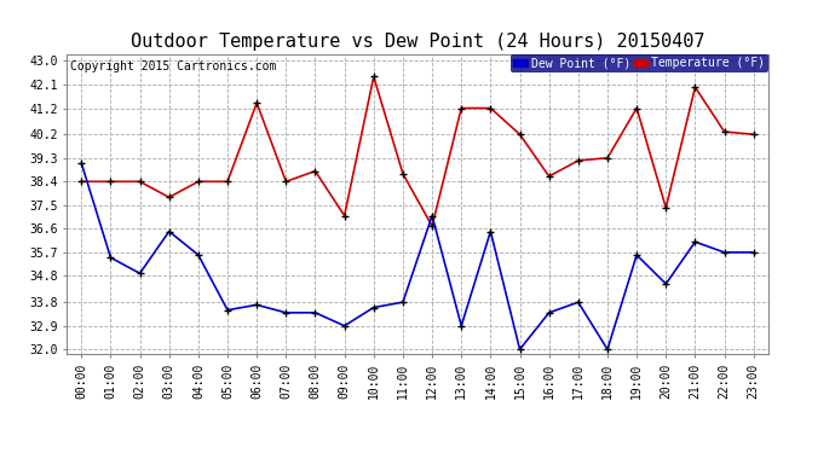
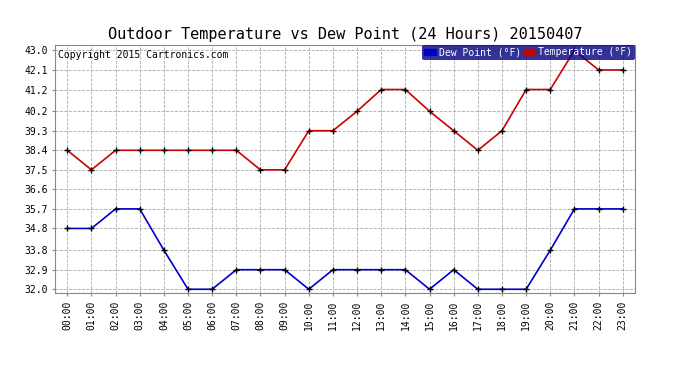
Dew Point (°F)/00:00: 39.1 -> 34.8
Temperature (°F)/01:00: 38.4 -> 37.5
Dew Point (°F)/01:00: 35.5 -> 34.8
Dew Point (°F)/02:00: 34.9 -> 35.7
Temperature (°F)/03:00: 37.8 -> 38.4
Dew Point (°F)/03:00: 36.5 -> 35.7
Dew Point (°F)/04:00: 35.6 -> 33.8
Dew Point (°F)/05:00: 33.5 -> 32.0
Temperature (°F)/06:00: 41.4 -> 38.4
Dew Point (°F)/06:00: 33.7 -> 32.0
Dew Point (°F)/07:00: 33.4 -> 32.9
Temperature (°F)/08:00: 38.8 -> 37.5
Dew Point (°F)/08:00: 33.4 -> 32.9
Temperature (°F)/09:00: 37.1 -> 37.5
Temperature (°F)/10:00: 42.4 -> 39.3
Dew Point (°F)/10:00: 33.6 -> 32.0
Temperature (°F)/11:00: 38.7 -> 39.3
Dew Point (°F)/11:00: 33.8 -> 32.9
Temperature (°F)/12:00: 36.7 -> 40.2
Dew Point (°F)/12:00: 37.1 -> 32.9
Dew Point (°F)/14:00: 36.5 -> 32.9
Temperature (°F)/16:00: 38.6 -> 39.3
Dew Point (°F)/16:00: 33.4 -> 32.9
Temperature (°F)/17:00: 39.2 -> 38.4
Dew Point (°F)/17:00: 33.8 -> 32.0
Dew Point (°F)/19:00: 35.6 -> 32.0
Temperature (°F)/20:00: 37.4 -> 41.2
Dew Point (°F)/20:00: 34.5 -> 33.8
Temperature (°F)/21:00: 42.0 -> 43.0
Dew Point (°F)/21:00: 36.1 -> 35.7
Temperature (°F)/22:00: 40.3 -> 42.1
Temperature (°F)/23:00: 40.2 -> 42.1
